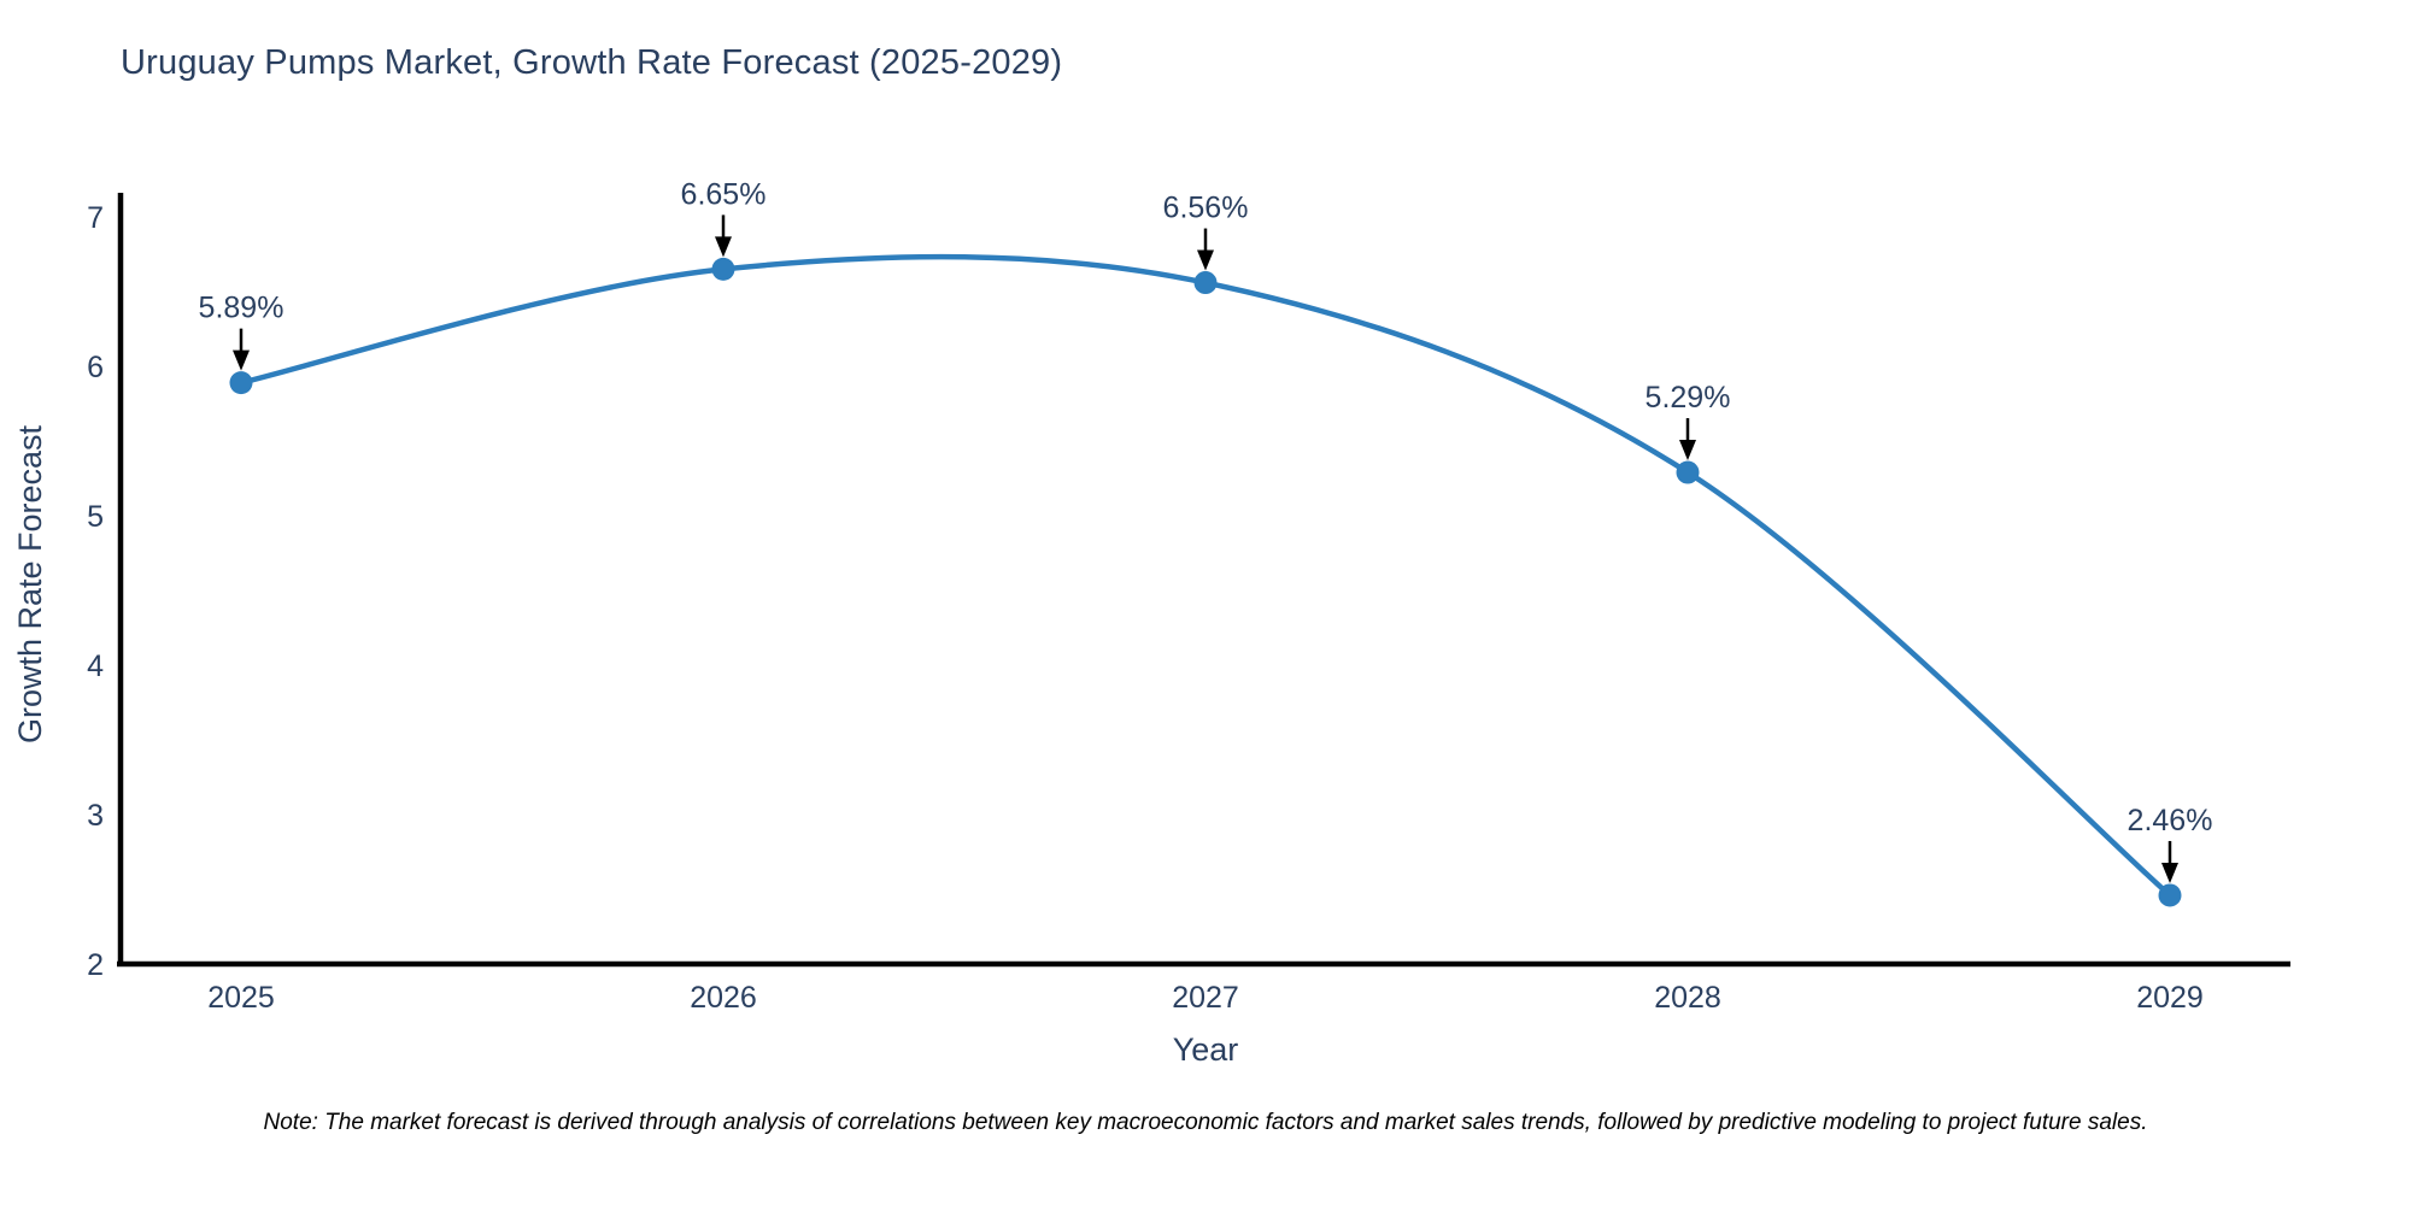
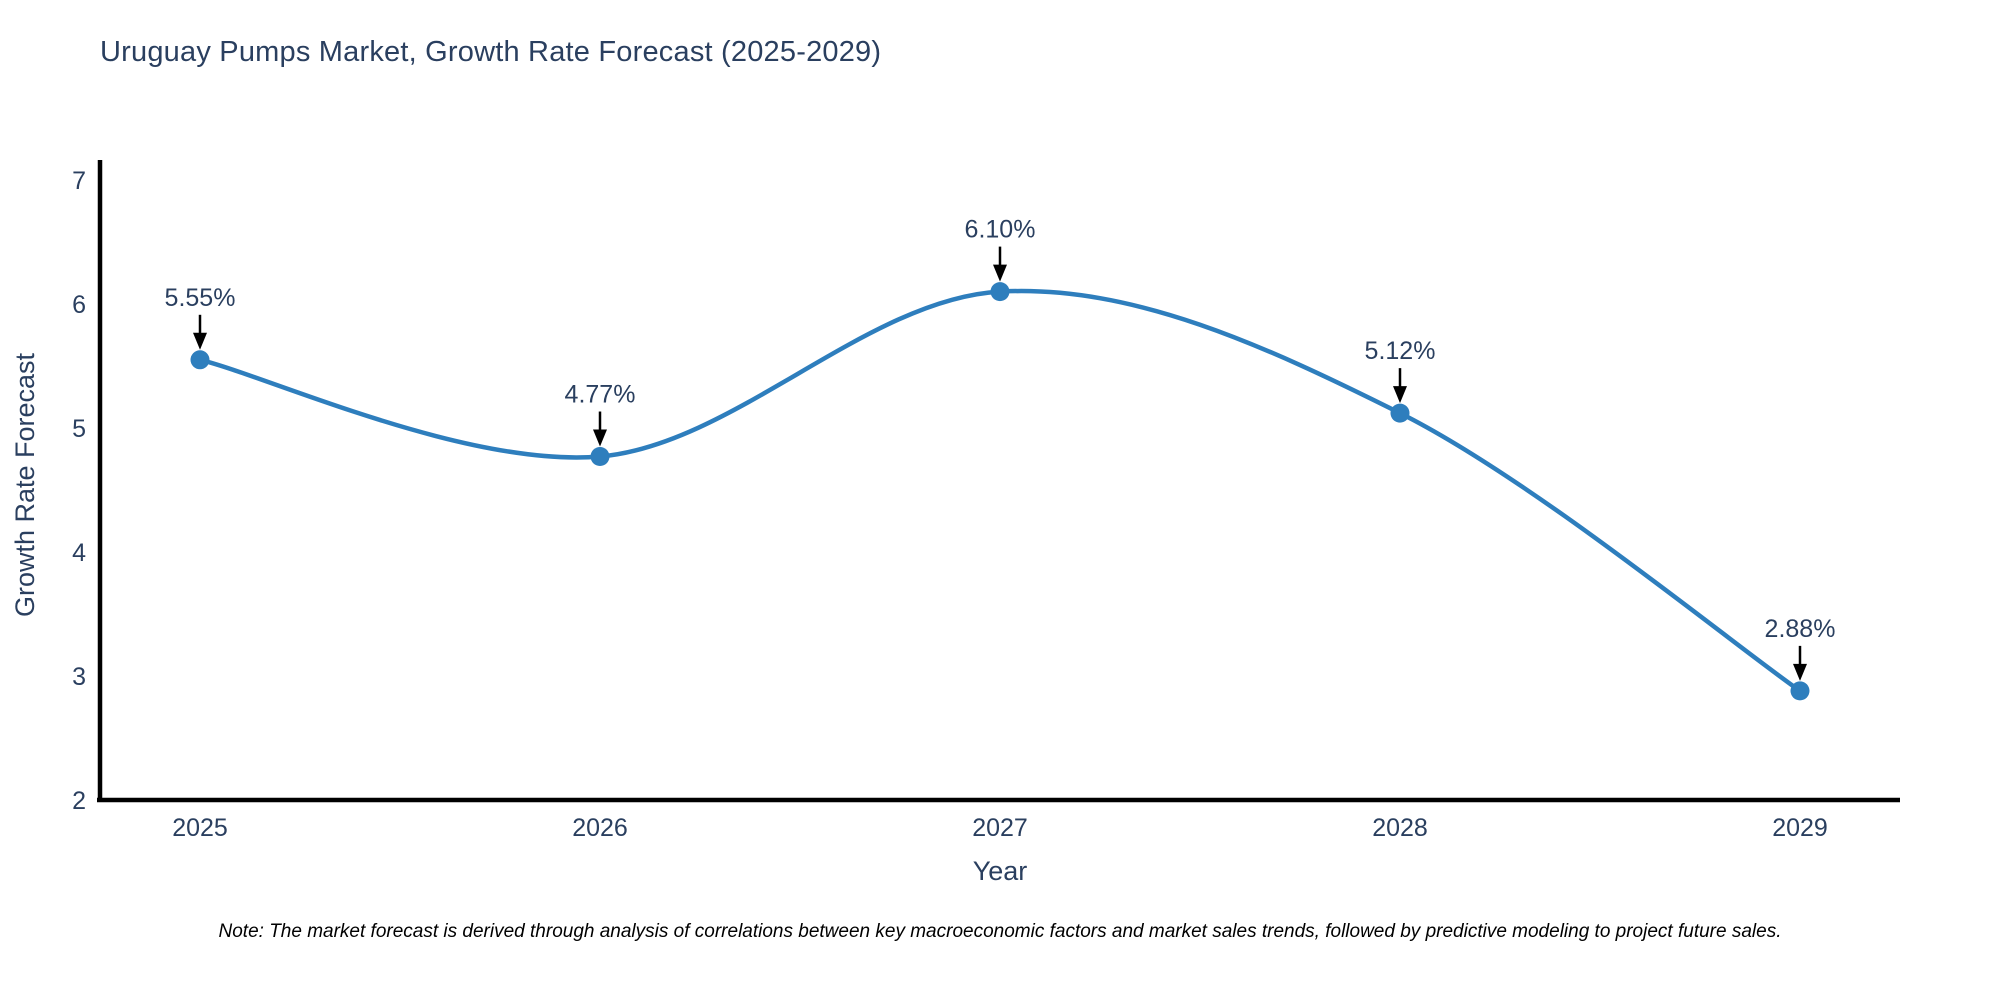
2025: 5.89% -> 5.55%
2026: 6.65% -> 4.77%
2027: 6.56% -> 6.10%
2028: 5.29% -> 5.12%
2029: 2.46% -> 2.88%
